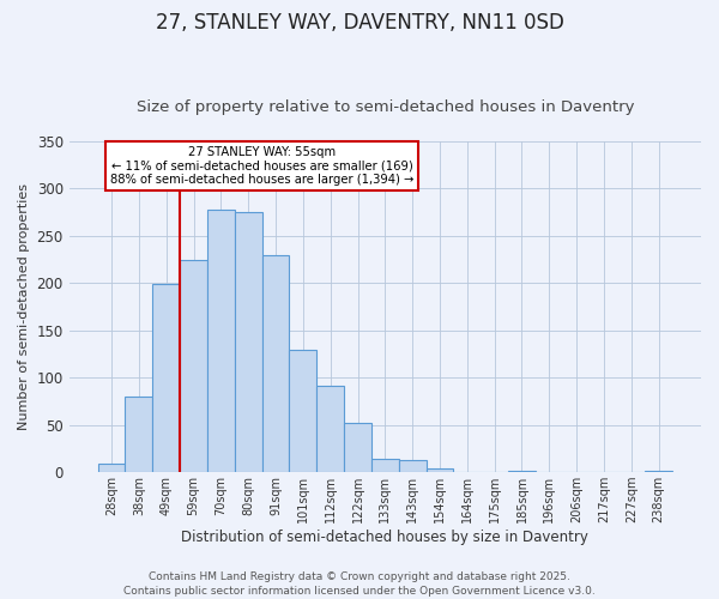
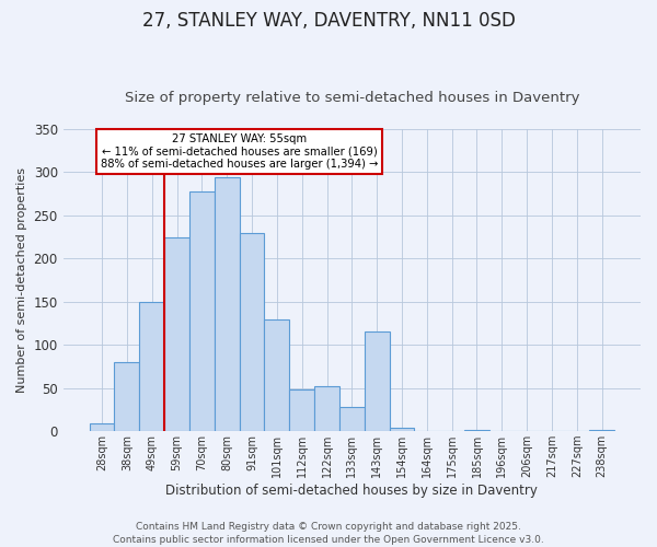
49sqm: 199 -> 150
80sqm: 275 -> 294
112sqm: 91 -> 48
133sqm: 14 -> 28
143sqm: 13 -> 116
